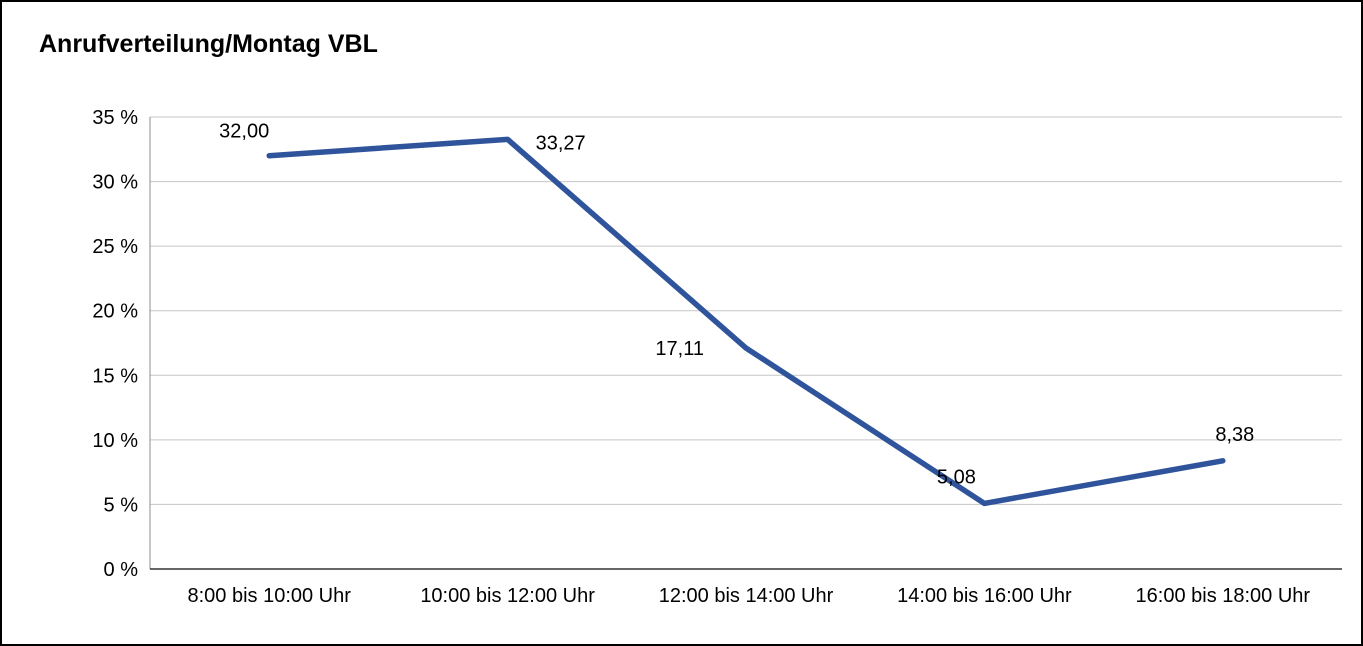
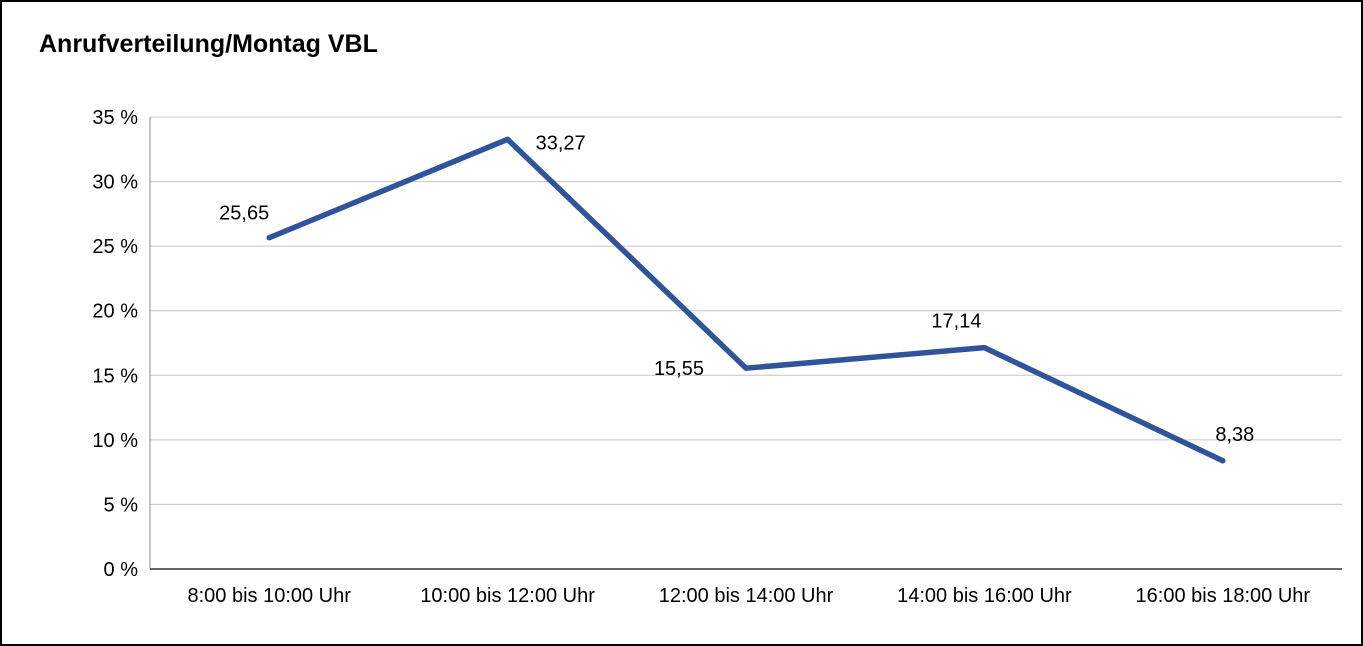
8:00 bis 10:00 Uhr: 32,00 -> 25,65
12:00 bis 14:00 Uhr: 17,11 -> 15,55
14:00 bis 16:00 Uhr: 5,08 -> 17,14
